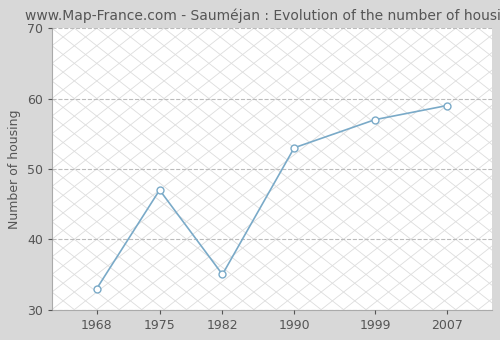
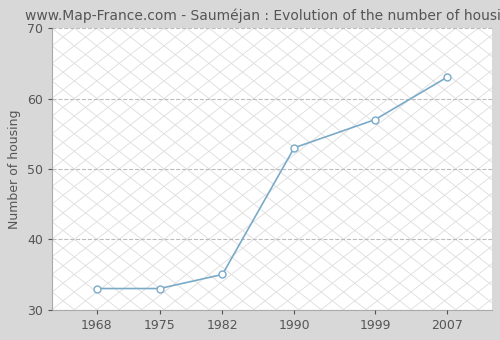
1975: 47 -> 33
2007: 59 -> 63
